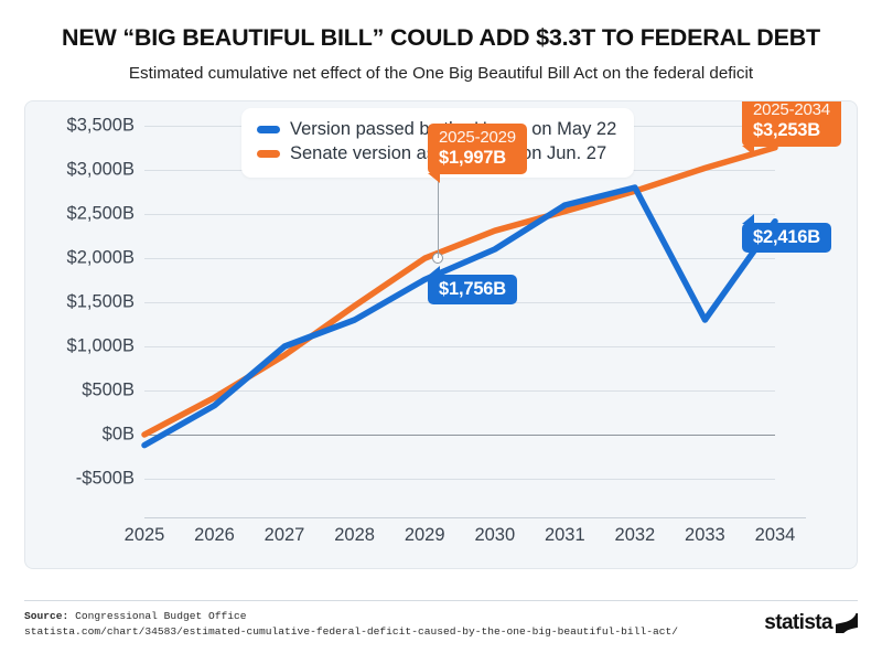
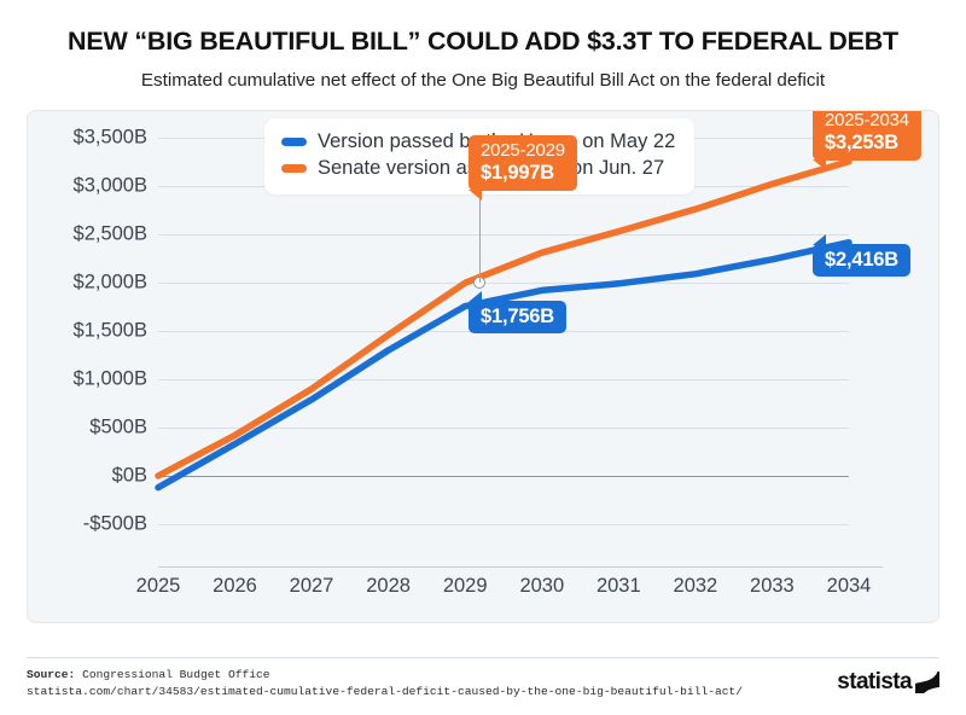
Version passed by the House on May 22/2027: $1000B -> $800B
Version passed by the House on May 22/2030: $2100B -> $1900B
Version passed by the House on May 22/2031: $2600B -> $2000B
Version passed by the House on May 22/2032: $2800B -> $2100B
Version passed by the House on May 22/2033: $1300B -> $2200B
